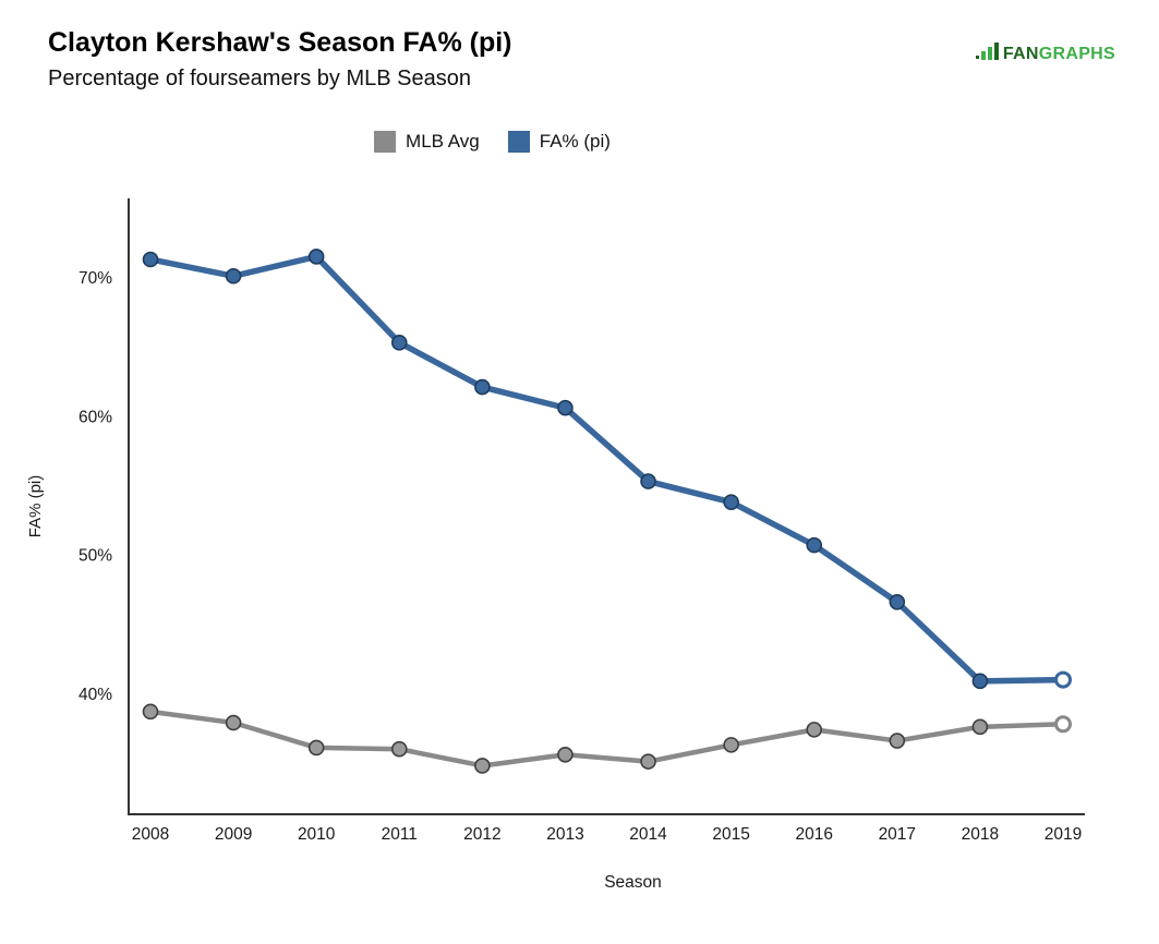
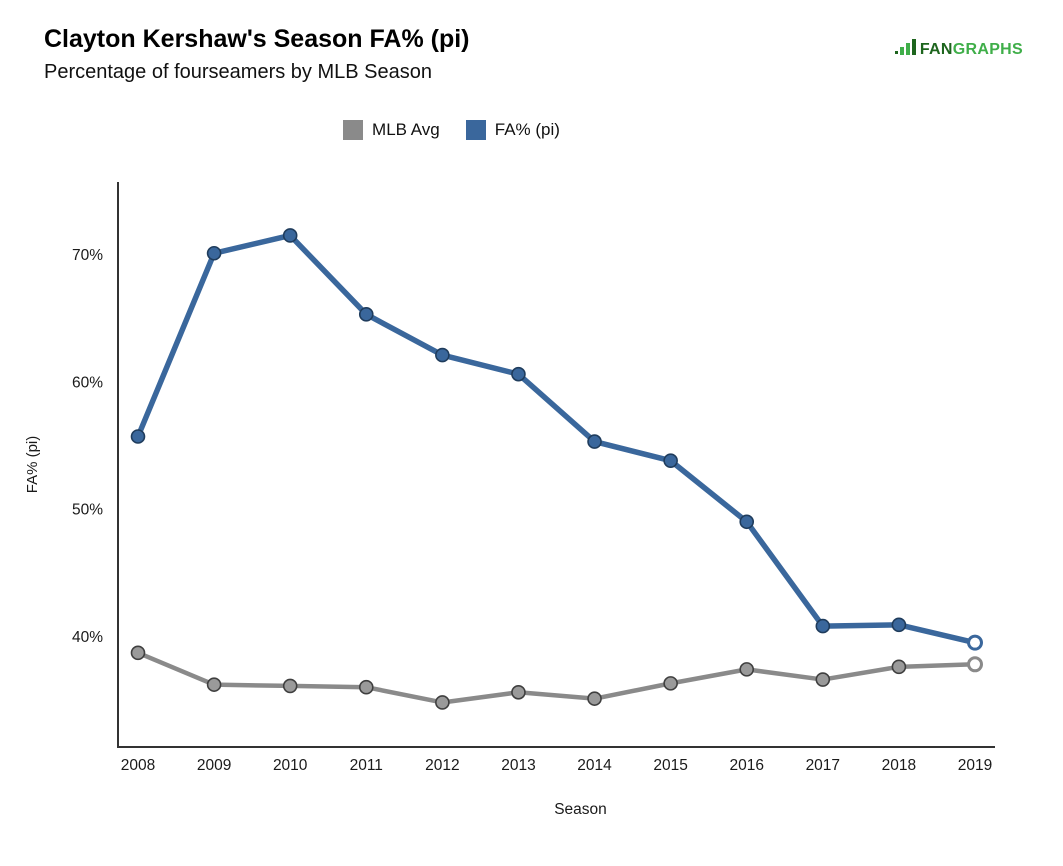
FA% (pi)/2008: 71.3% -> 55.7%
MLB Avg/2009: 37.9% -> 36.2%
FA% (pi)/2016: 50.7% -> 49.0%
FA% (pi)/2017: 46.6% -> 40.8%
FA% (pi)/2019: 41.0% -> 39.5%
